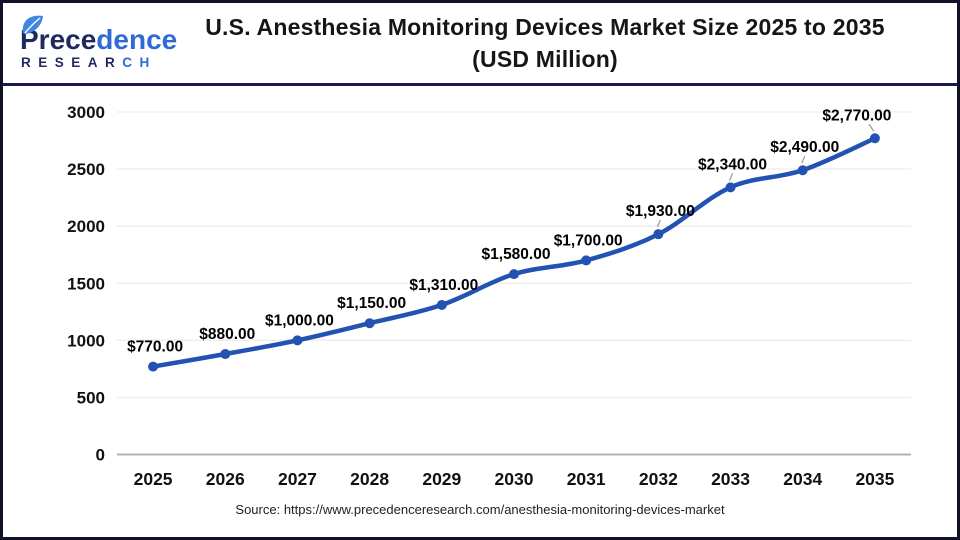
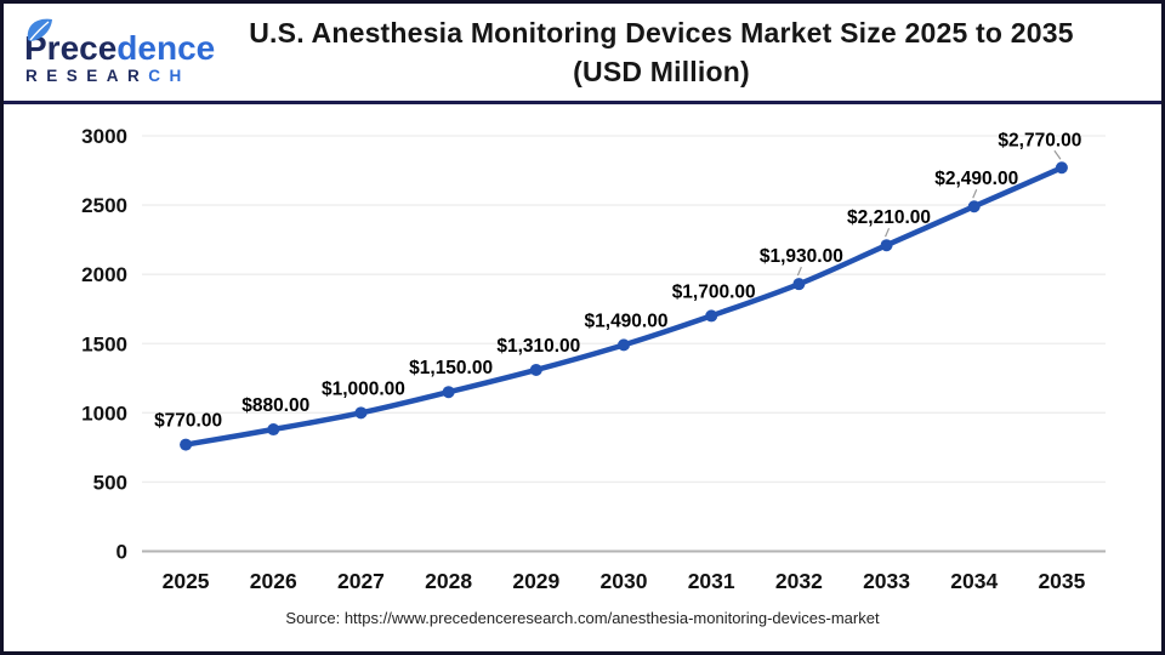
2030: $1,580.00 -> $1,490.00
2033: $2,340.00 -> $2,210.00
